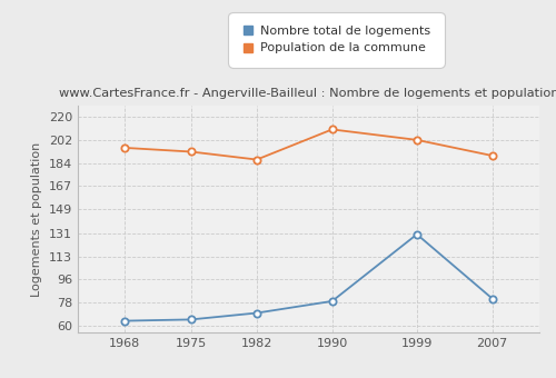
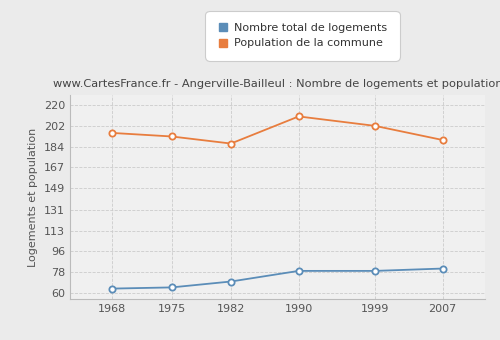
Nombre total de logements/1999: 130 -> 79
